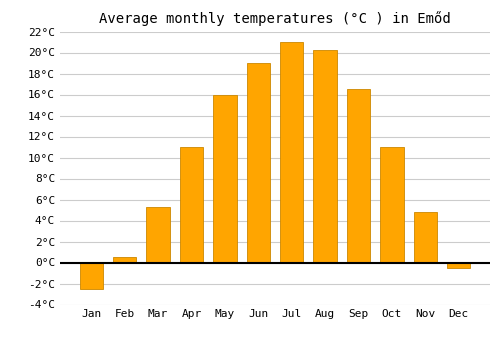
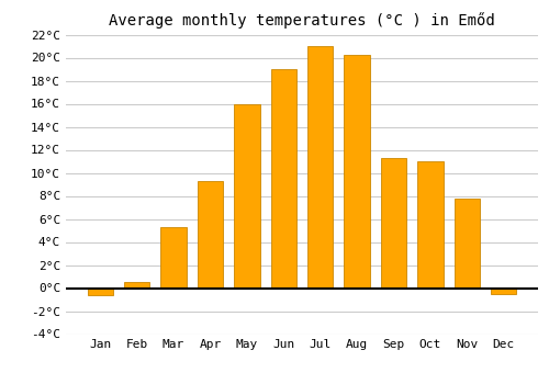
Jan: -2.5°C -> -0.6°C
Apr: 11.0°C -> 9.3°C
Sep: 16.5°C -> 11.3°C
Nov: 4.8°C -> 7.8°C
